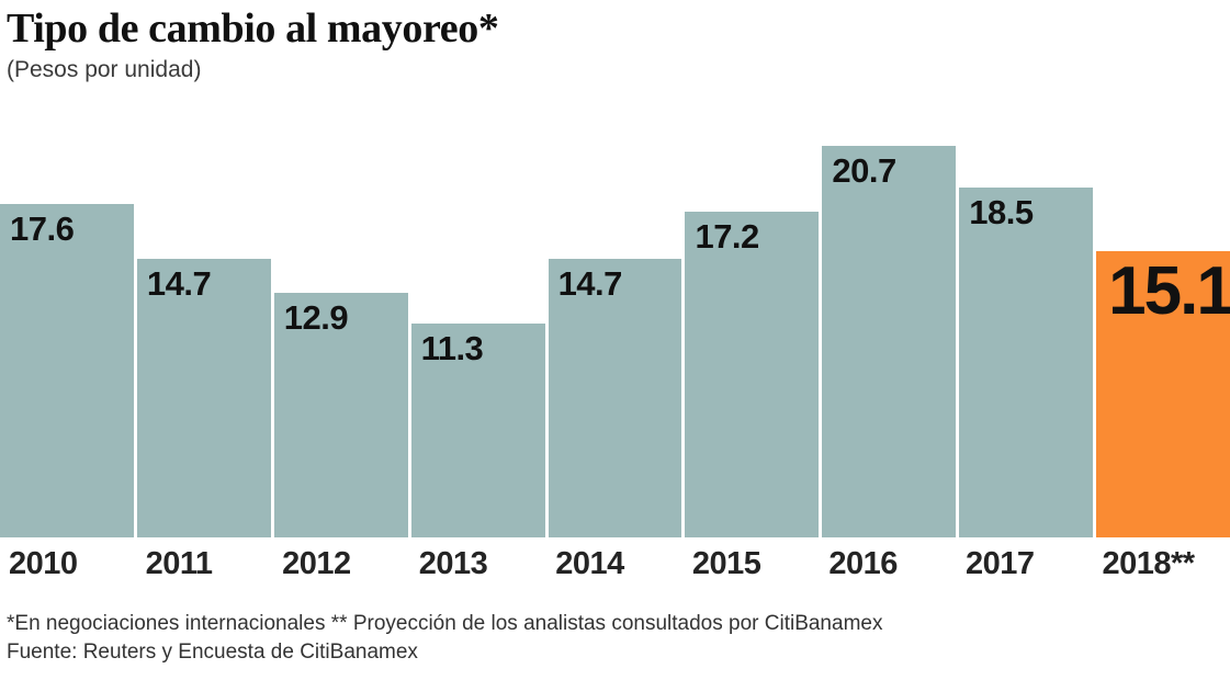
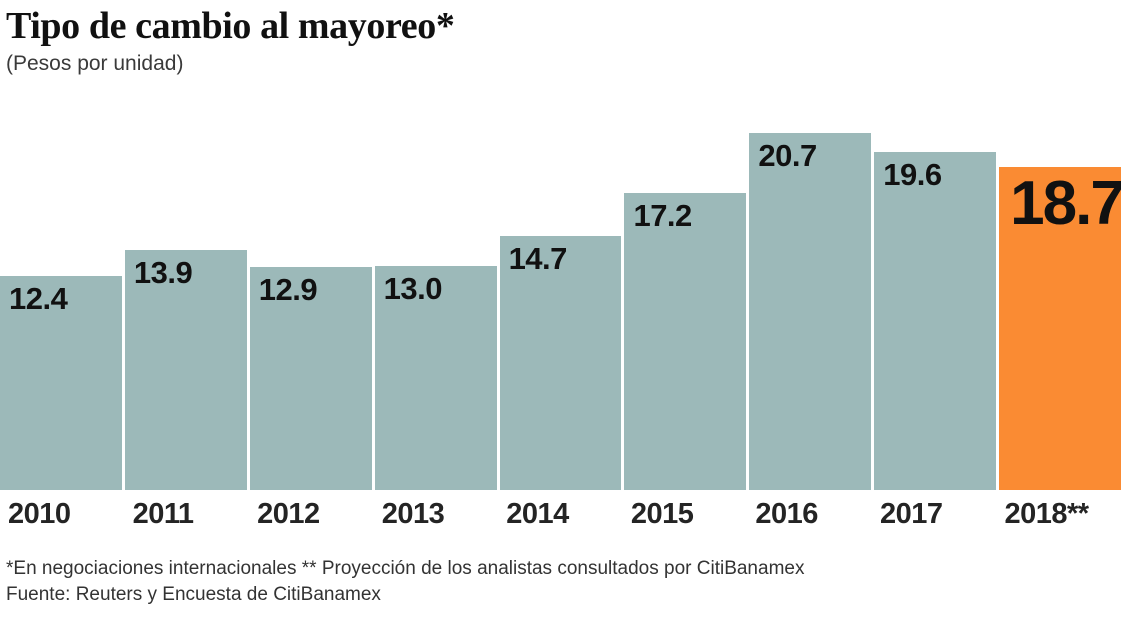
2010: 17.6 -> 12.4
2011: 14.7 -> 13.9
2013: 11.3 -> 13.0
2017: 18.5 -> 19.6
2018**: 15.1 -> 18.7
